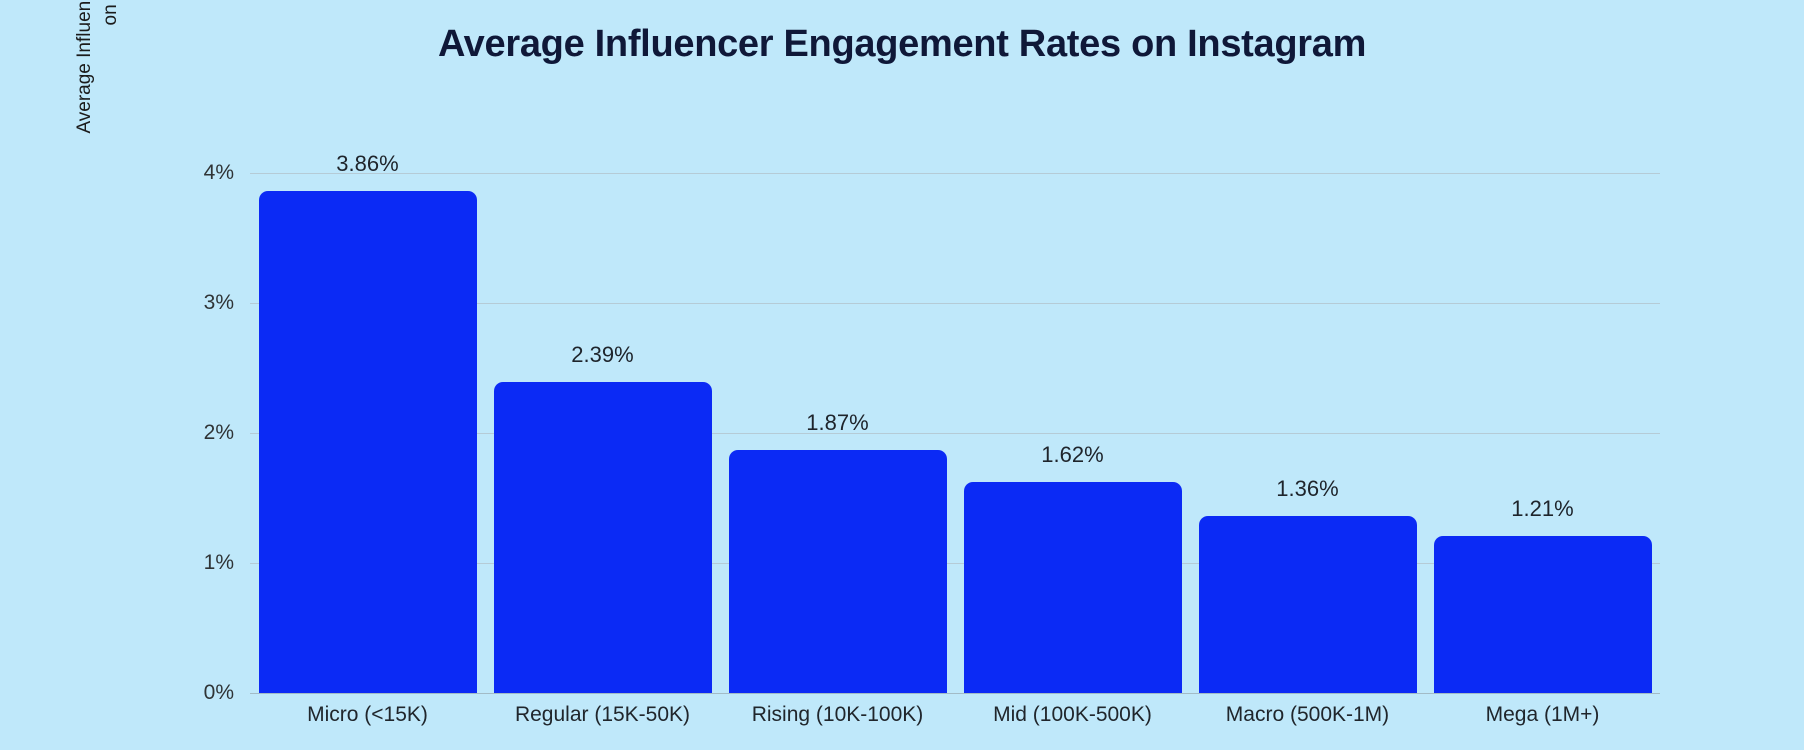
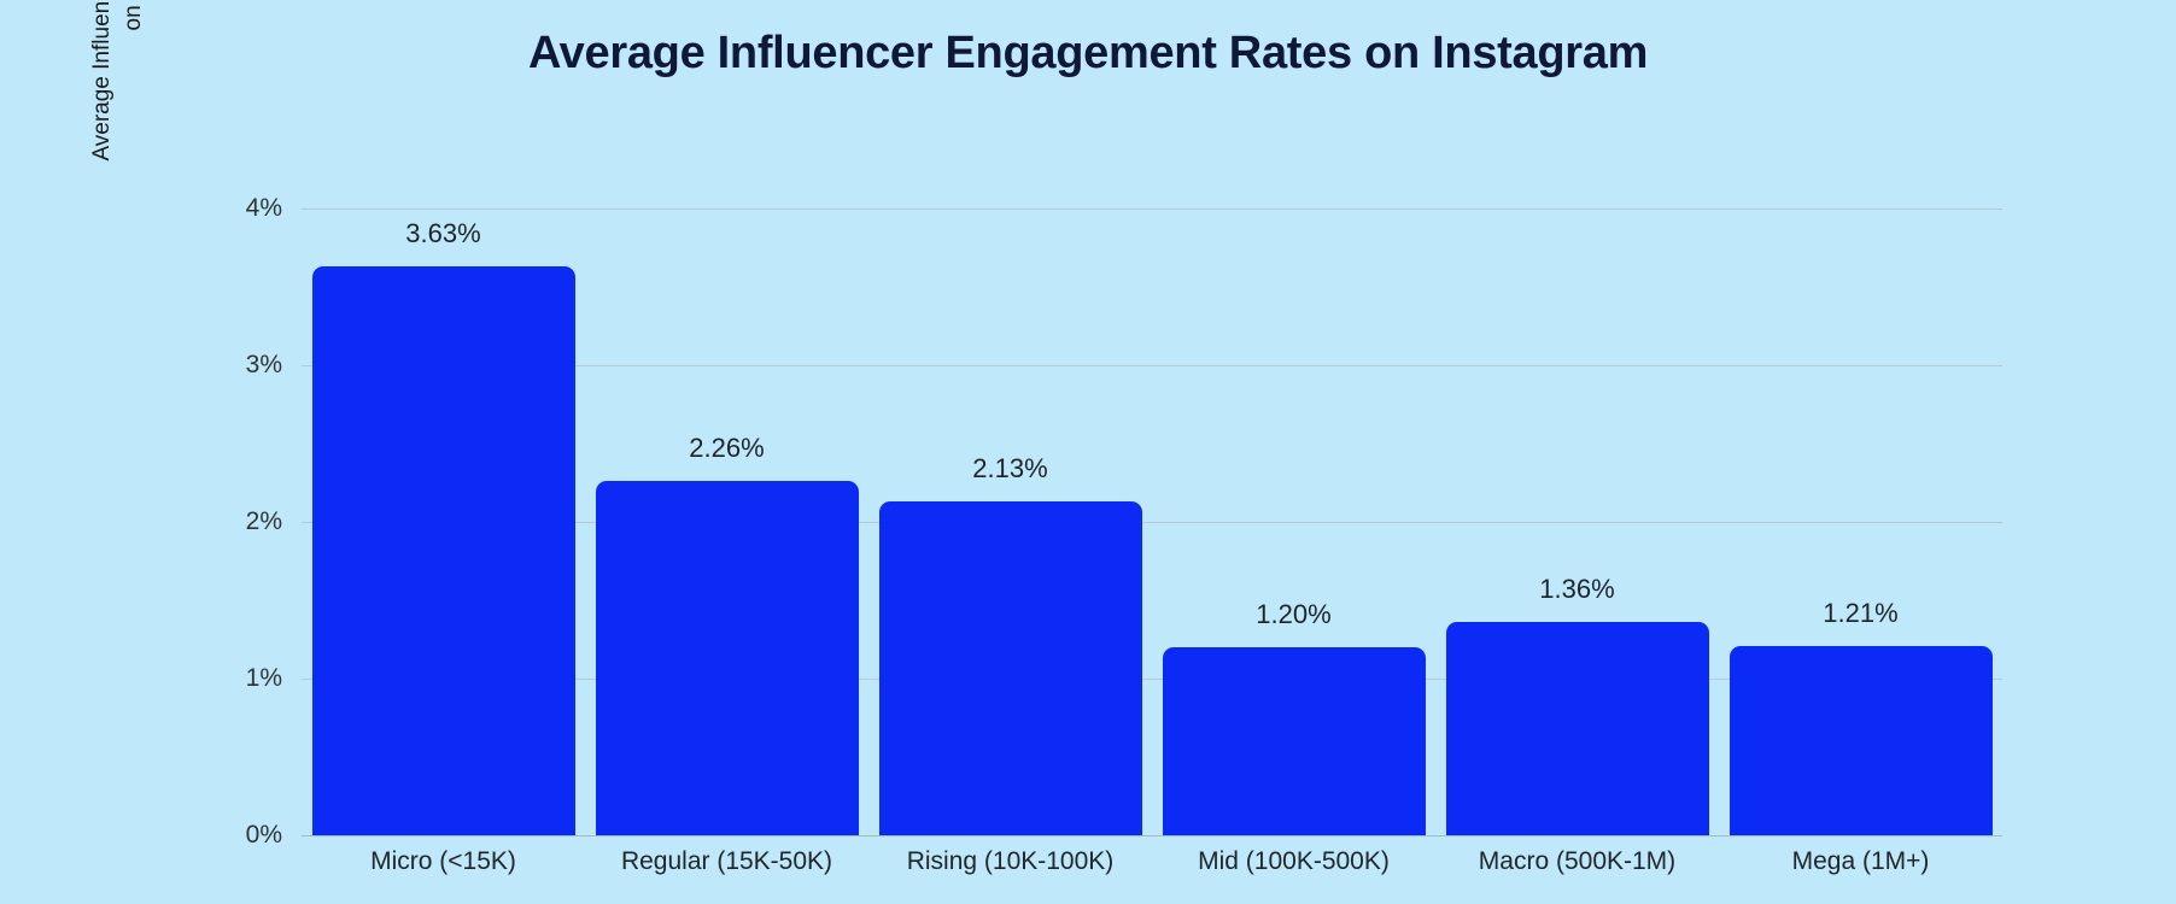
Micro (<15K): 3.86% -> 3.63%
Regular (15K-50K): 2.39% -> 2.26%
Rising (10K-100K): 1.87% -> 2.13%
Mid (100K-500K): 1.62% -> 1.20%
